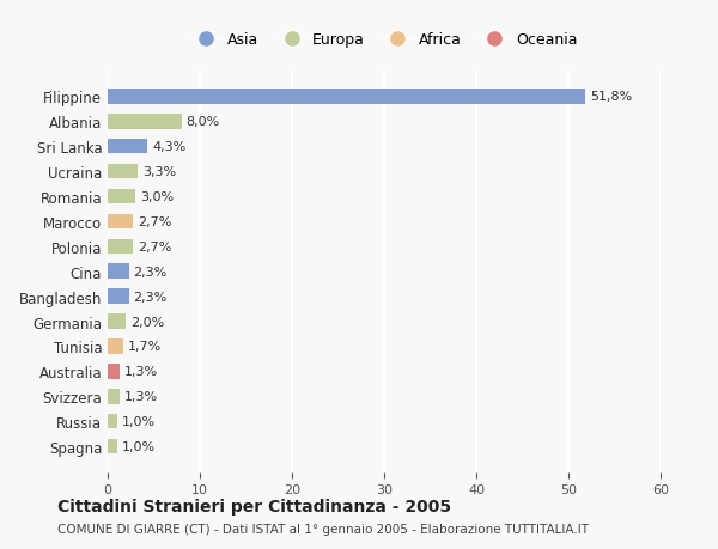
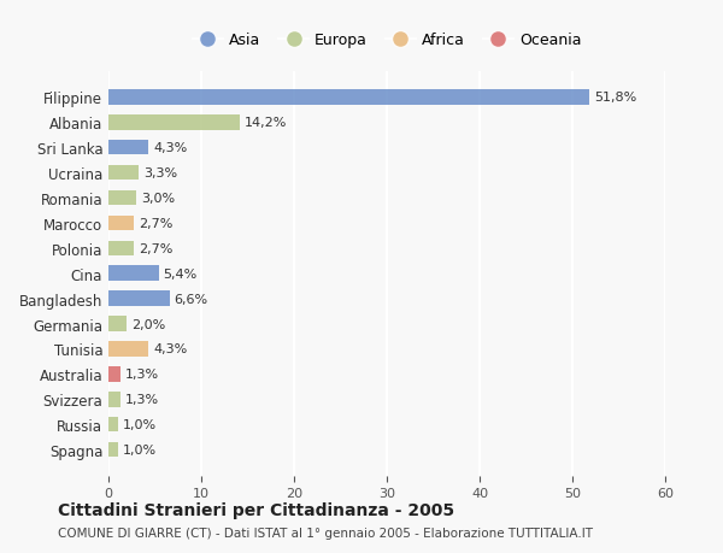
Albania: 8,0% -> 14,2%
Cina: 2,3% -> 5,4%
Bangladesh: 2,3% -> 6,6%
Tunisia: 1,7% -> 4,3%
